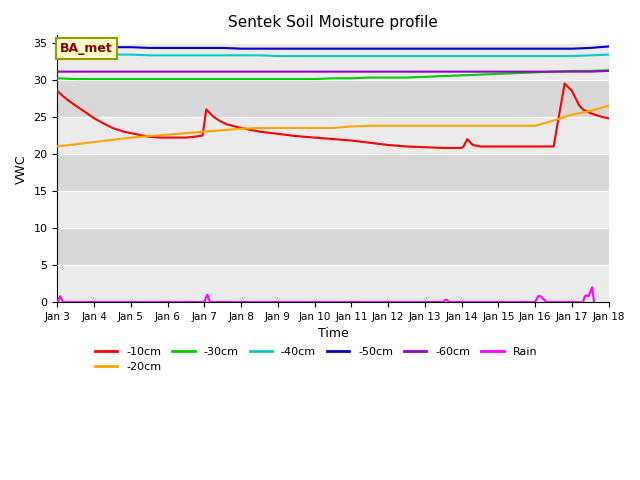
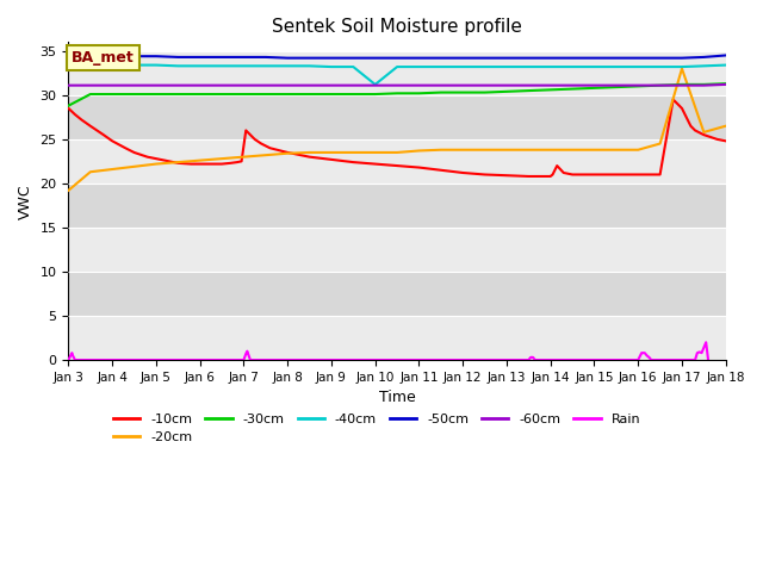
-20cm/Jan 3: 21.0 -> 19.2
-30cm/Jan 3: 30.2 -> 28.8
-40cm/Jan 10: 33.2 -> 31.2
-20cm/Jan 17: 25.3 -> 33.0
